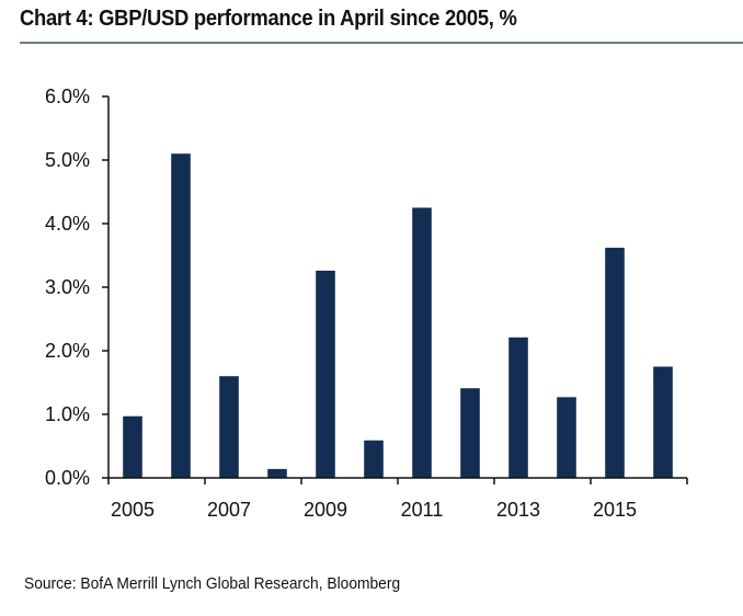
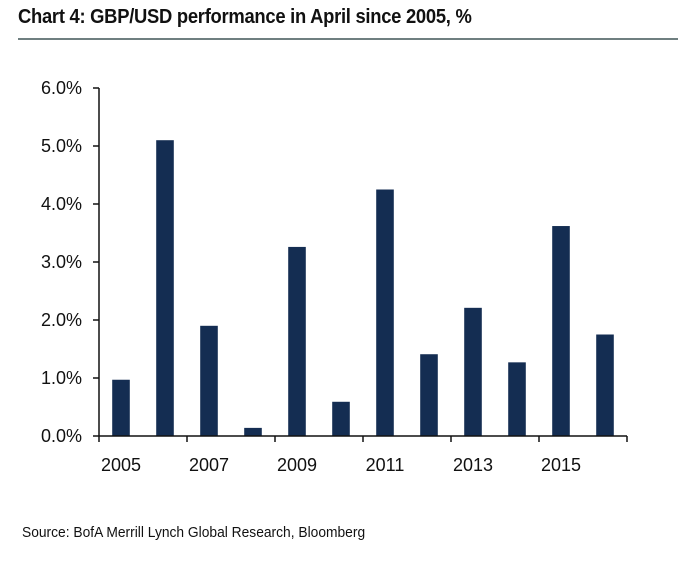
2007: 1.6% -> 1.9%
